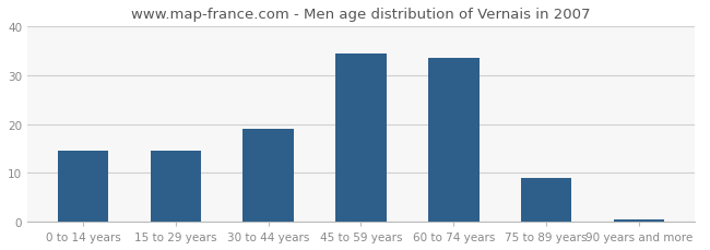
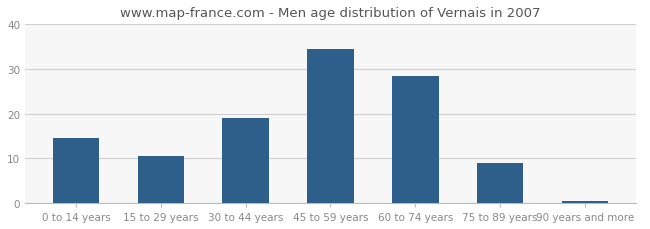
15 to 29 years: 14.5 -> 10.5
60 to 74 years: 33.5 -> 28.5
